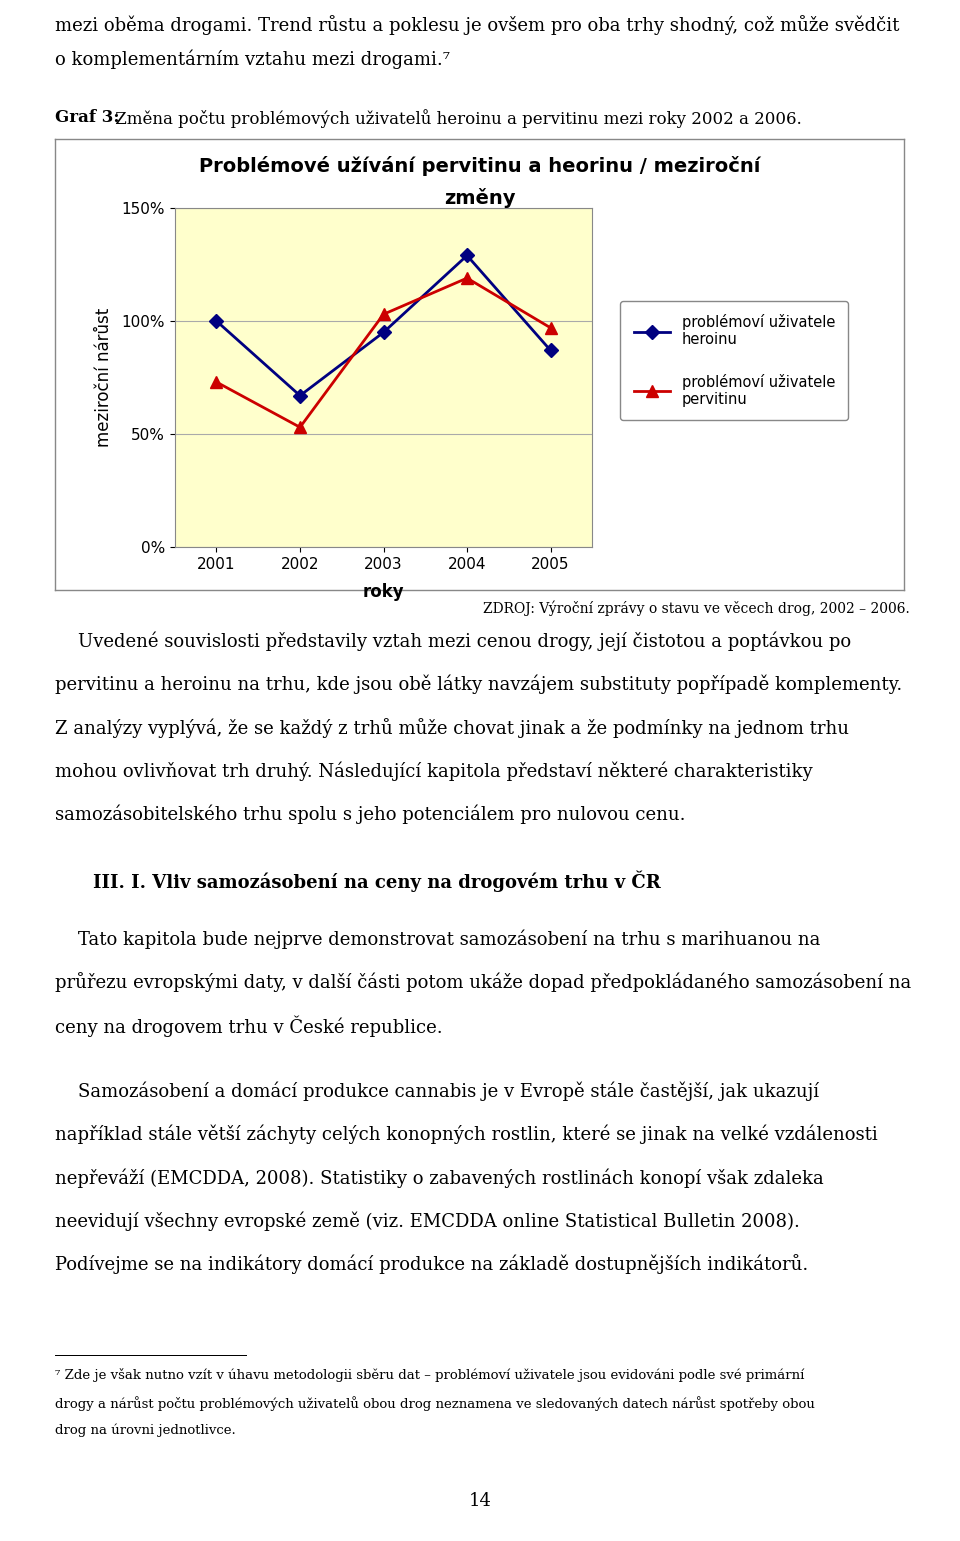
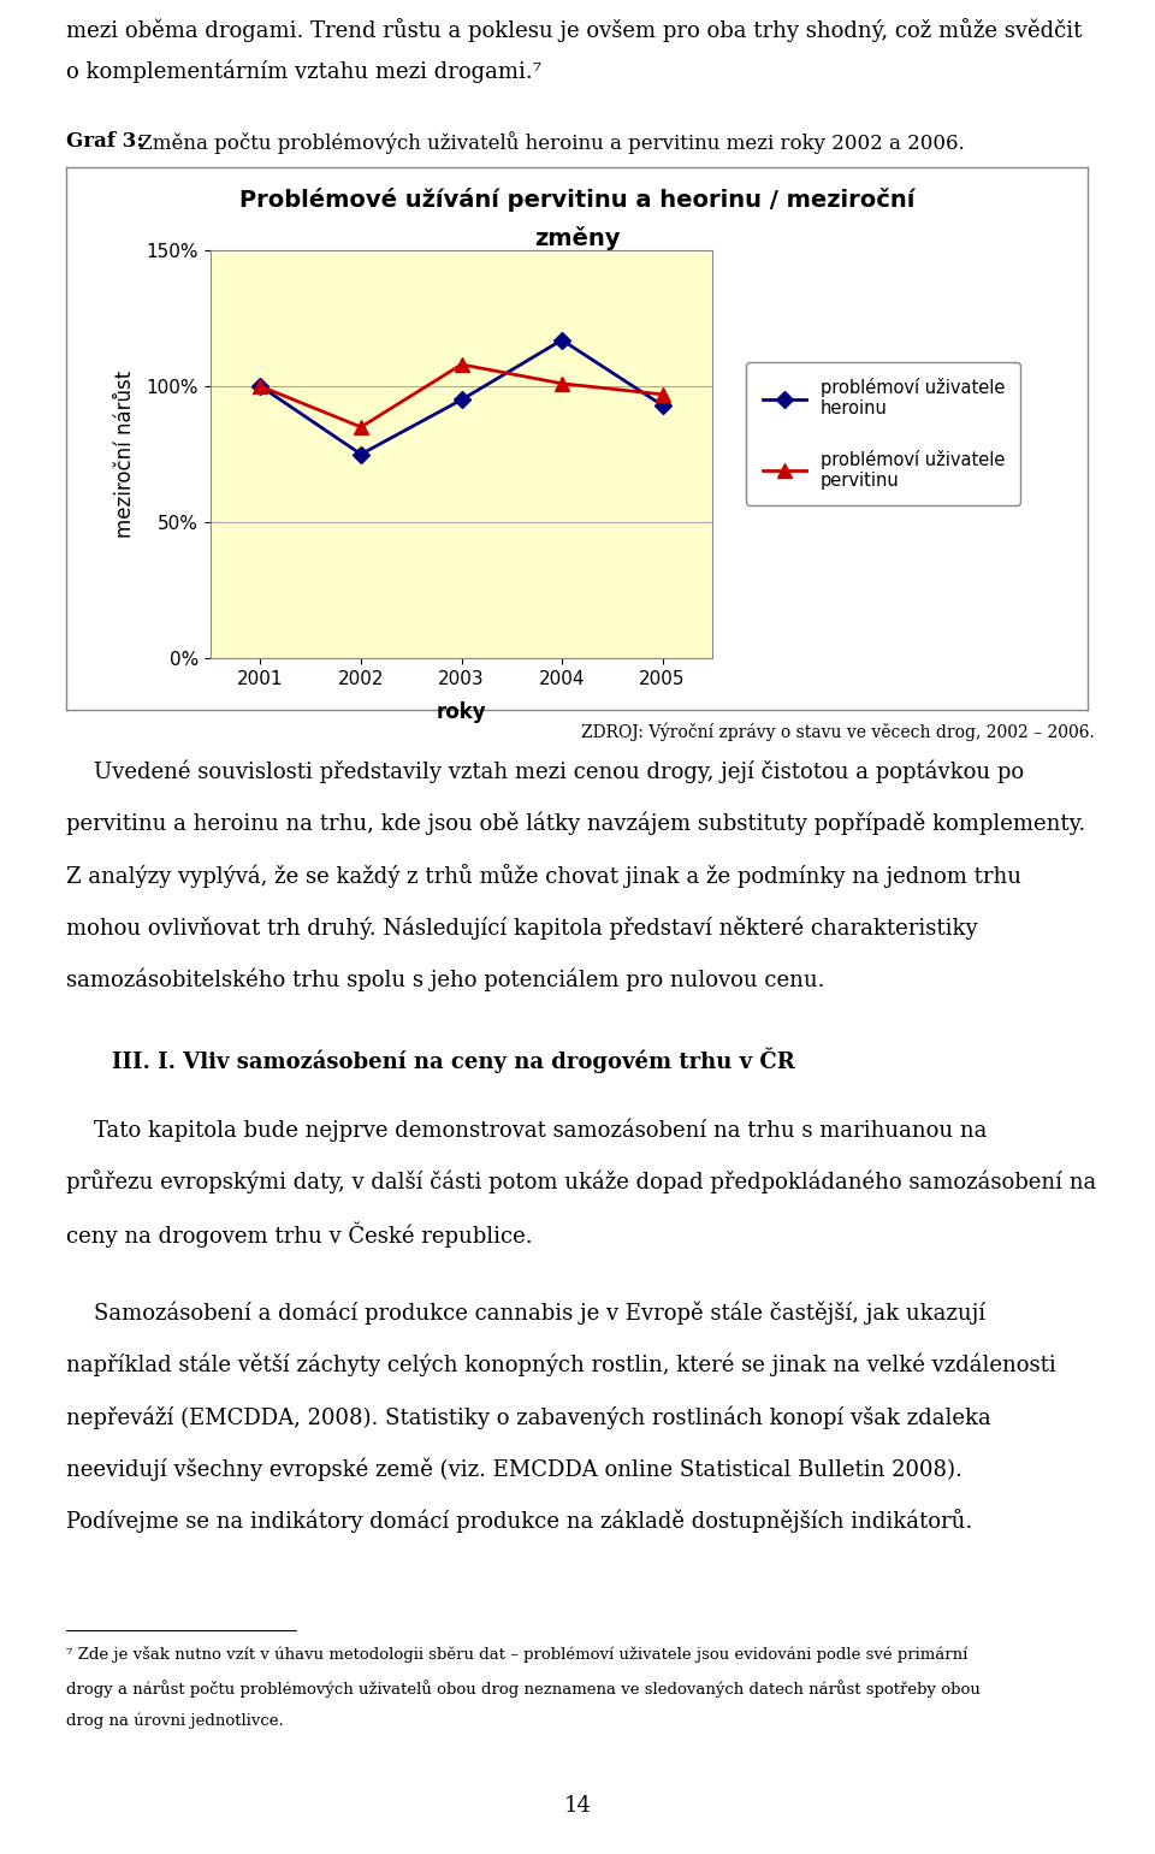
problémoví uživatele pervitinu/2001: 73% -> 100%
problémoví uživatele heroinu/2002: 67% -> 75%
problémoví uživatele pervitinu/2002: 53% -> 85%
problémoví uživatele pervitinu/2003: 103% -> 108%
problémoví uživatele heroinu/2004: 129% -> 117%
problémoví uživatele pervitinu/2004: 119% -> 101%
problémoví uživatele heroinu/2005: 87% -> 93%
